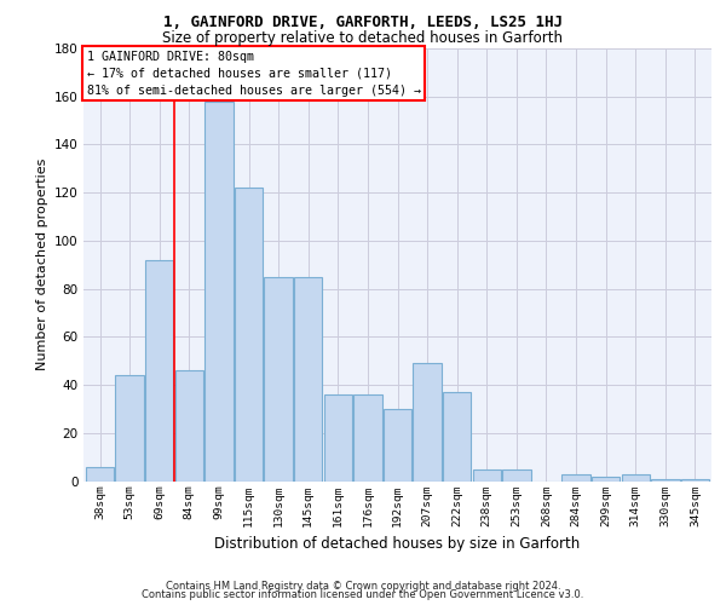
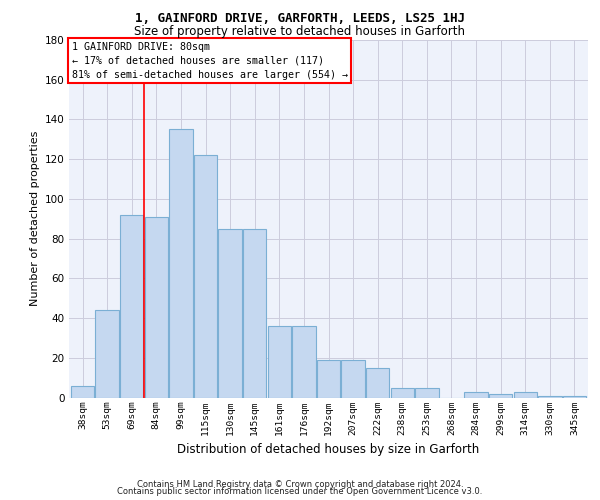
84sqm: 46 -> 91
99sqm: 158 -> 135
192sqm: 30 -> 19
207sqm: 49 -> 19
222sqm: 37 -> 15
